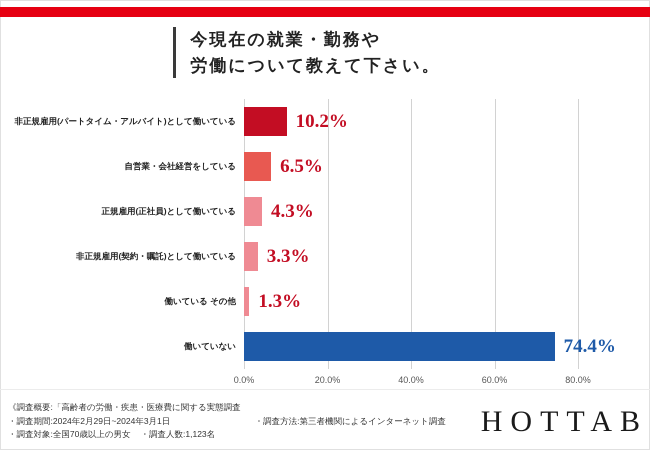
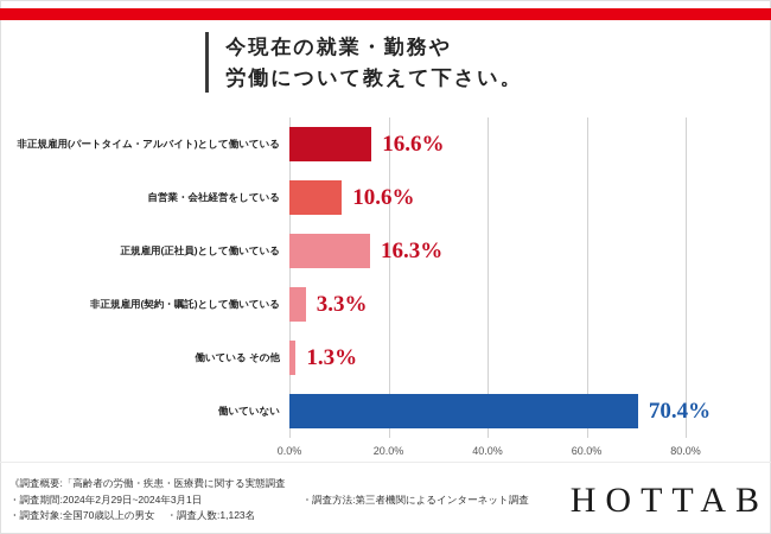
非正規雇用(パートタイム・アルバイト)として働いている: 10.2% -> 16.6%
自営業・会社経営をしている: 6.5% -> 10.6%
正規雇用(正社員)として働いている: 4.3% -> 16.3%
働いていない: 74.4% -> 70.4%
